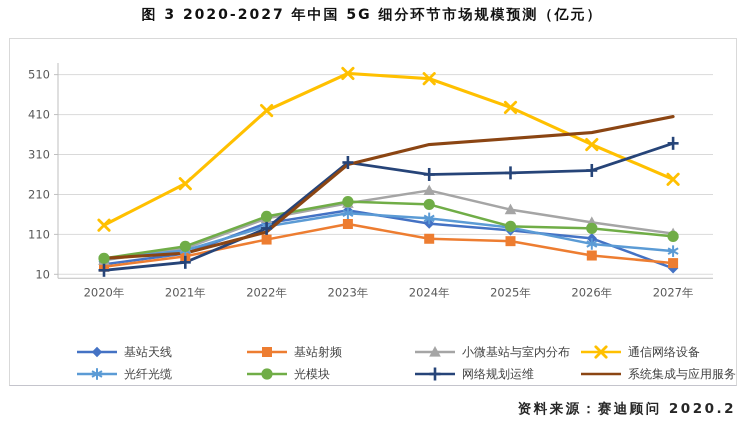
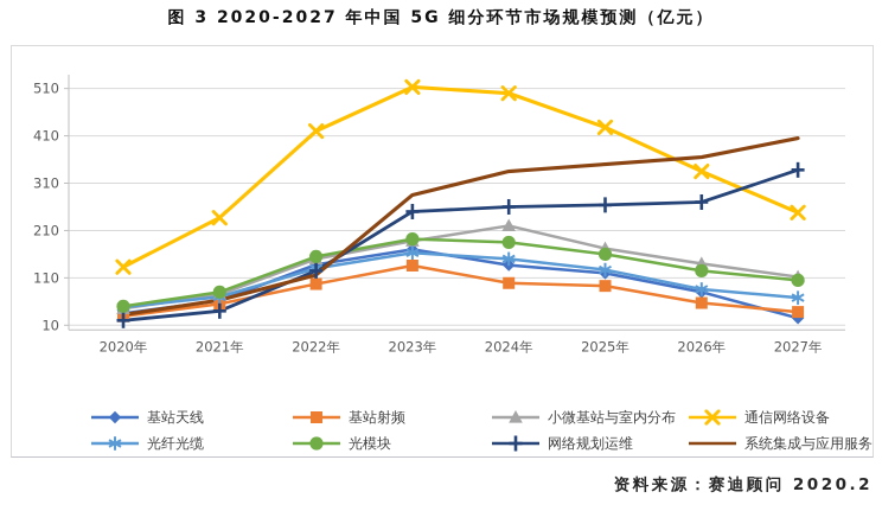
系统集成与应用服务/2020年: 50 -> 30
网络规划运维/2023年: 290 -> 250
光模块/2025年: 130 -> 160
基站天线/2026年: 100 -> 80
